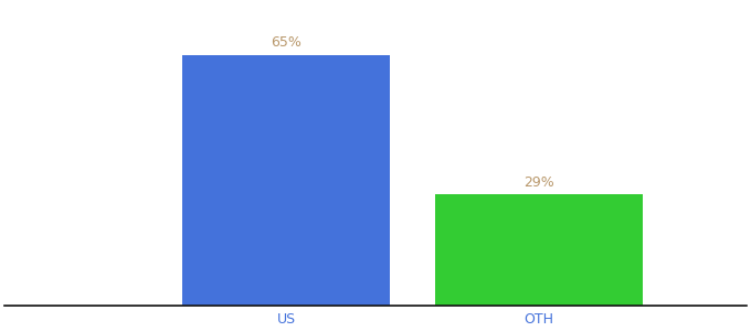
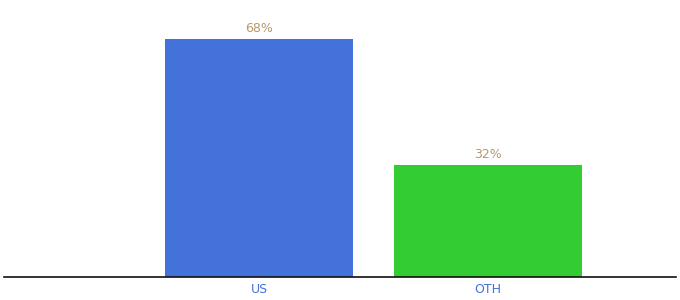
US: 65% -> 68%
OTH: 29% -> 32%
